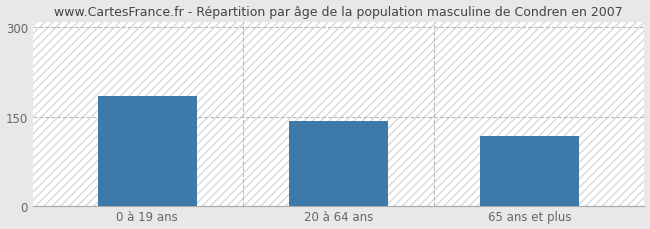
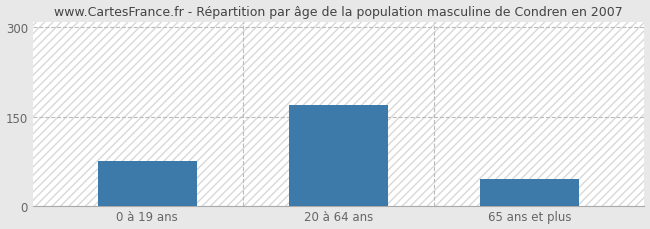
0 à 19 ans: 184 -> 75
20 à 64 ans: 142 -> 170
65 ans et plus: 118 -> 45
